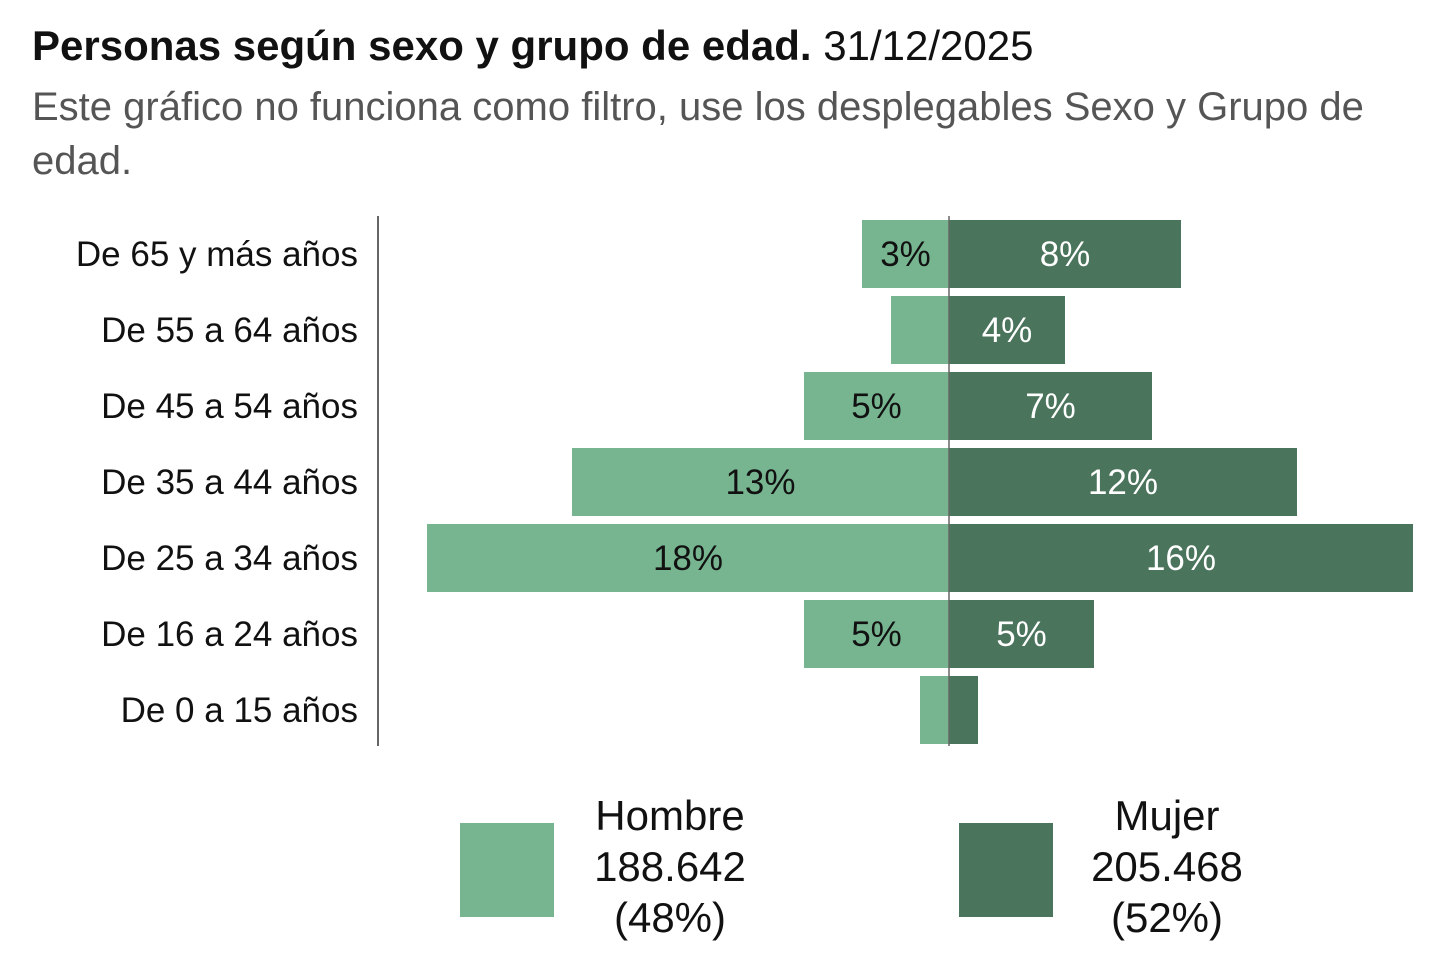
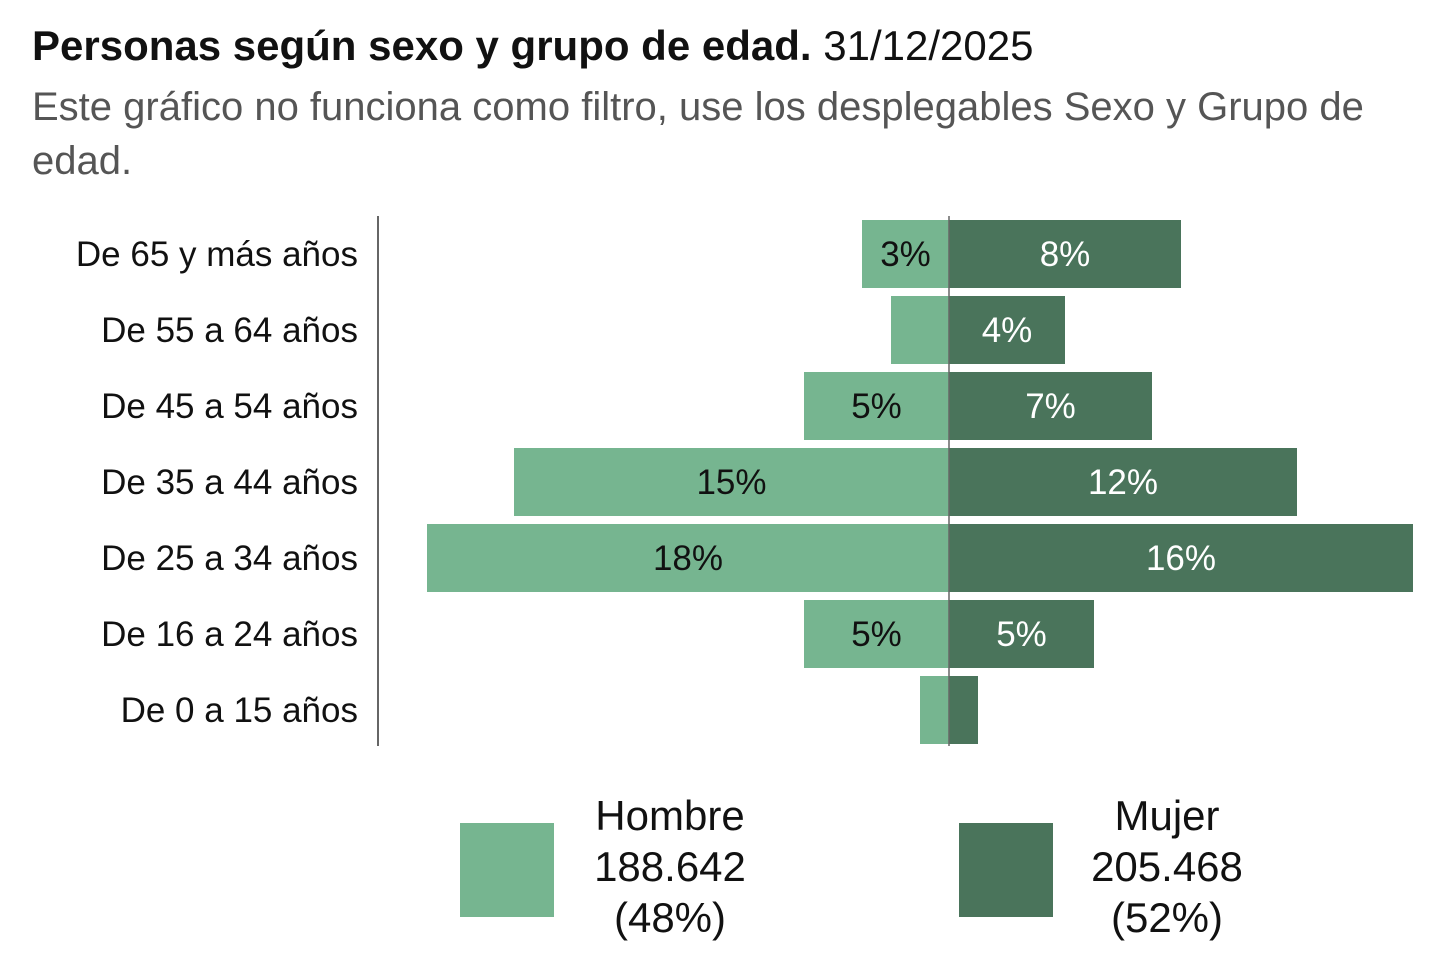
Hombre/De 35 a 44 años: 13% -> 15%
